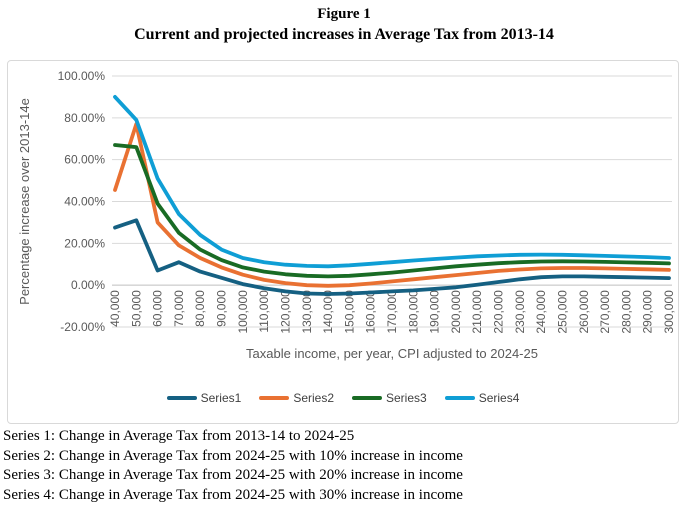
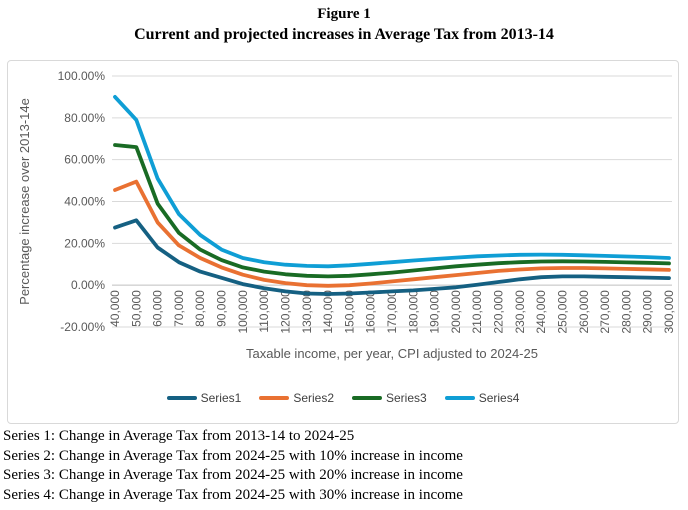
Series2/50,000: 77% -> 50%
Series1/60,000: 7% -> 18%
